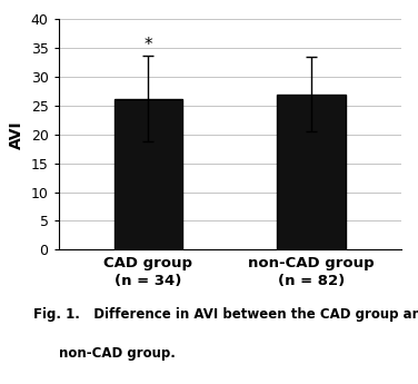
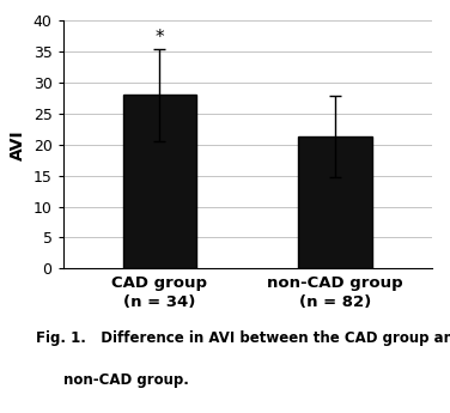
CAD group (n = 34): 26.2 -> 28.0
non-CAD group (n = 82): 27.0 -> 21.3
